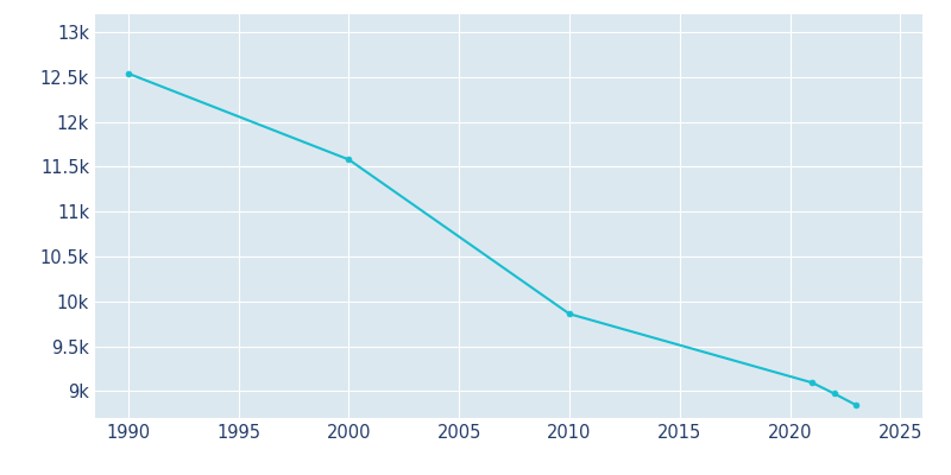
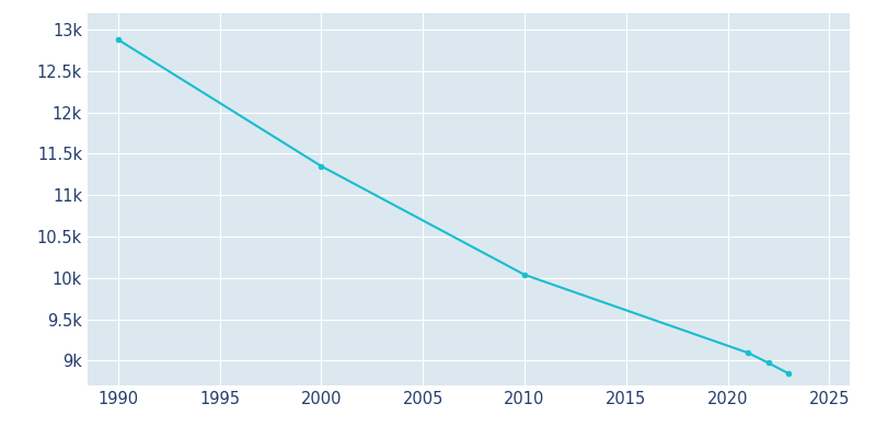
1990: 12.54k -> 12.88k
2000: 11.58k -> 11.35k
2010: 9.86k -> 10.04k
